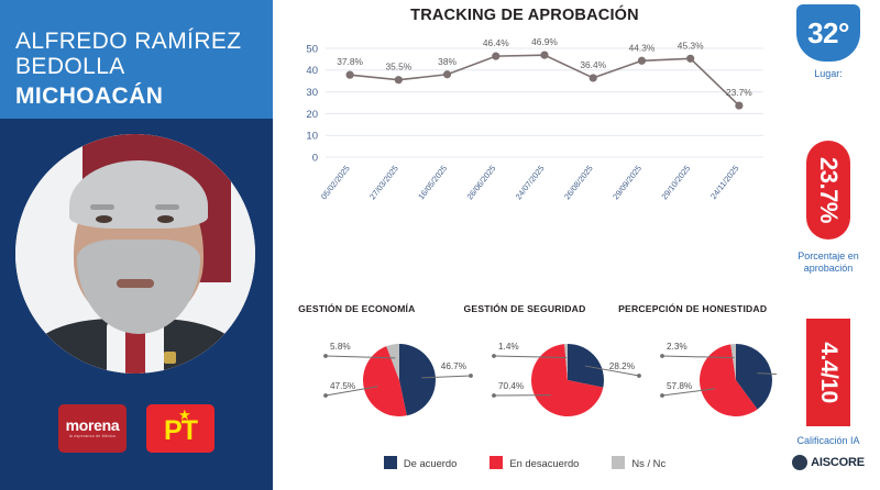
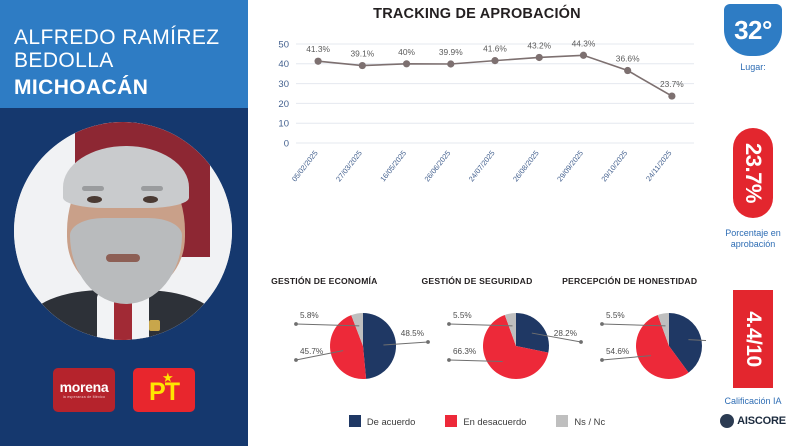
TRACKING DE APROBACIÓN/05/02/2025: 37.8% -> 41.3%
TRACKING DE APROBACIÓN/27/03/2025: 35.5% -> 39.1%
TRACKING DE APROBACIÓN/16/05/2025: 38% -> 40%
TRACKING DE APROBACIÓN/26/06/2025: 46.4% -> 39.9%
TRACKING DE APROBACIÓN/24/07/2025: 46.9% -> 41.6%
TRACKING DE APROBACIÓN/26/08/2025: 36.4% -> 43.2%
TRACKING DE APROBACIÓN/29/10/2025: 45.3% -> 36.6%
GESTIÓN DE ECONOMÍA/De acuerdo: 46.7% -> 48.5%
GESTIÓN DE ECONOMÍA/En desacuerdo: 47.5% -> 45.7%
GESTIÓN DE SEGURIDAD/En desacuerdo: 70.4% -> 66.3%
GESTIÓN DE SEGURIDAD/Ns / Nc: 1.4% -> 5.5%
PERCEPCIÓN DE HONESTIDAD/En desacuerdo: 57.8% -> 54.6%
PERCEPCIÓN DE HONESTIDAD/Ns / Nc: 2.3% -> 5.5%
